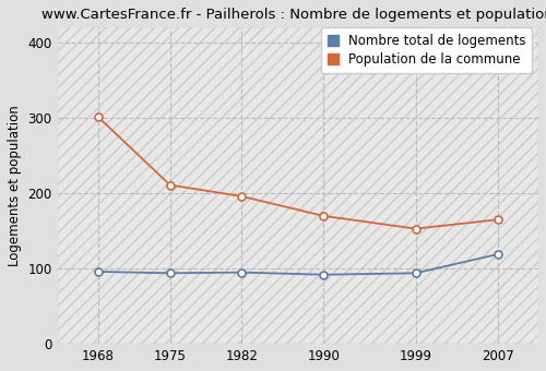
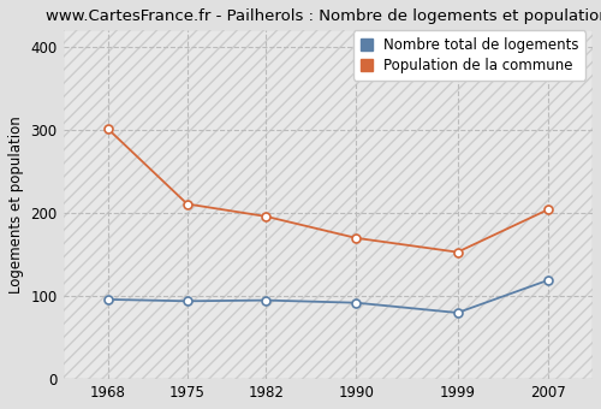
Nombre total de logements/1999: 94 -> 80
Population de la commune/2007: 165 -> 204
